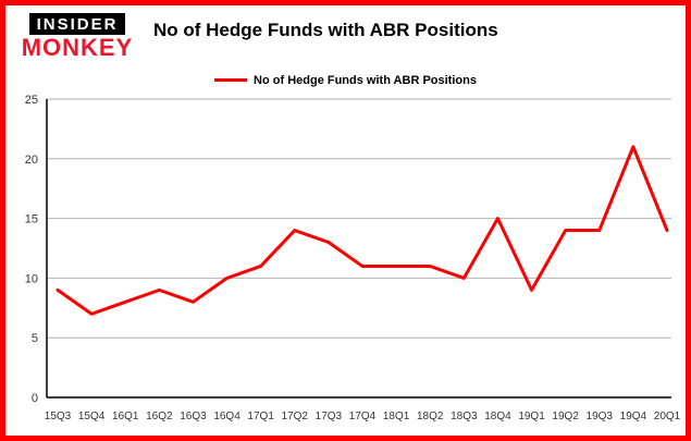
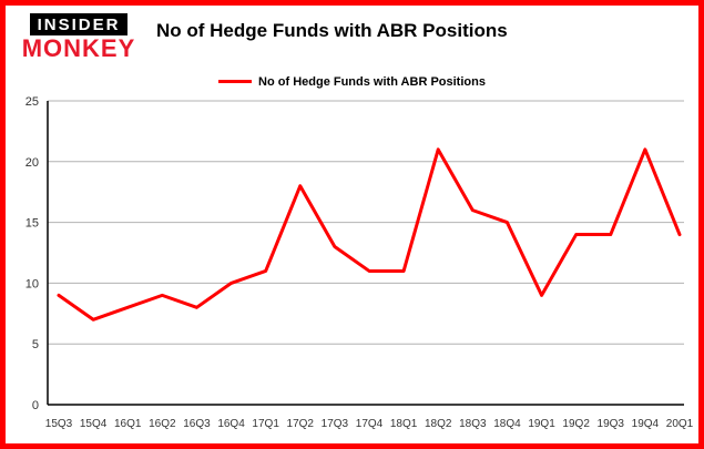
17Q2: 14 -> 18
18Q2: 11 -> 21
18Q3: 10 -> 16
